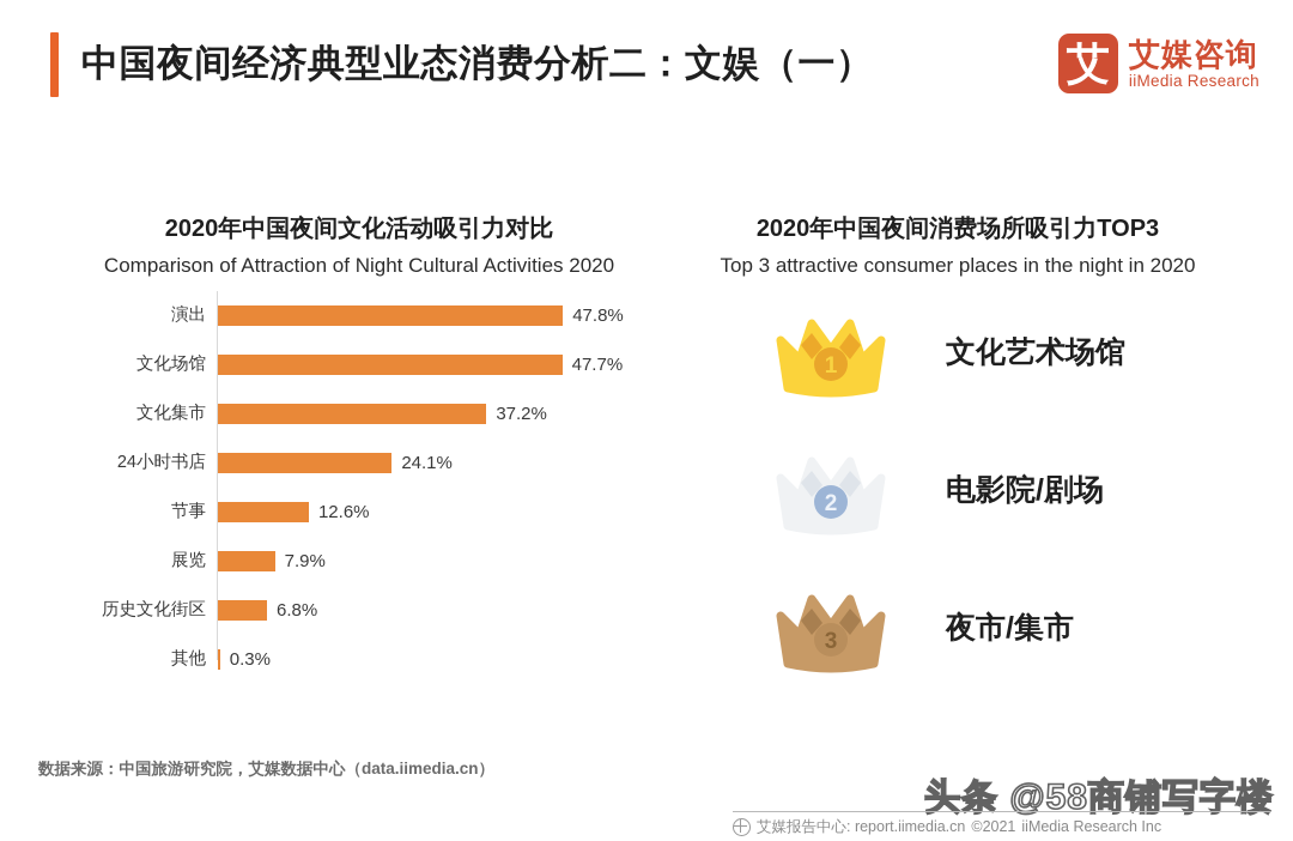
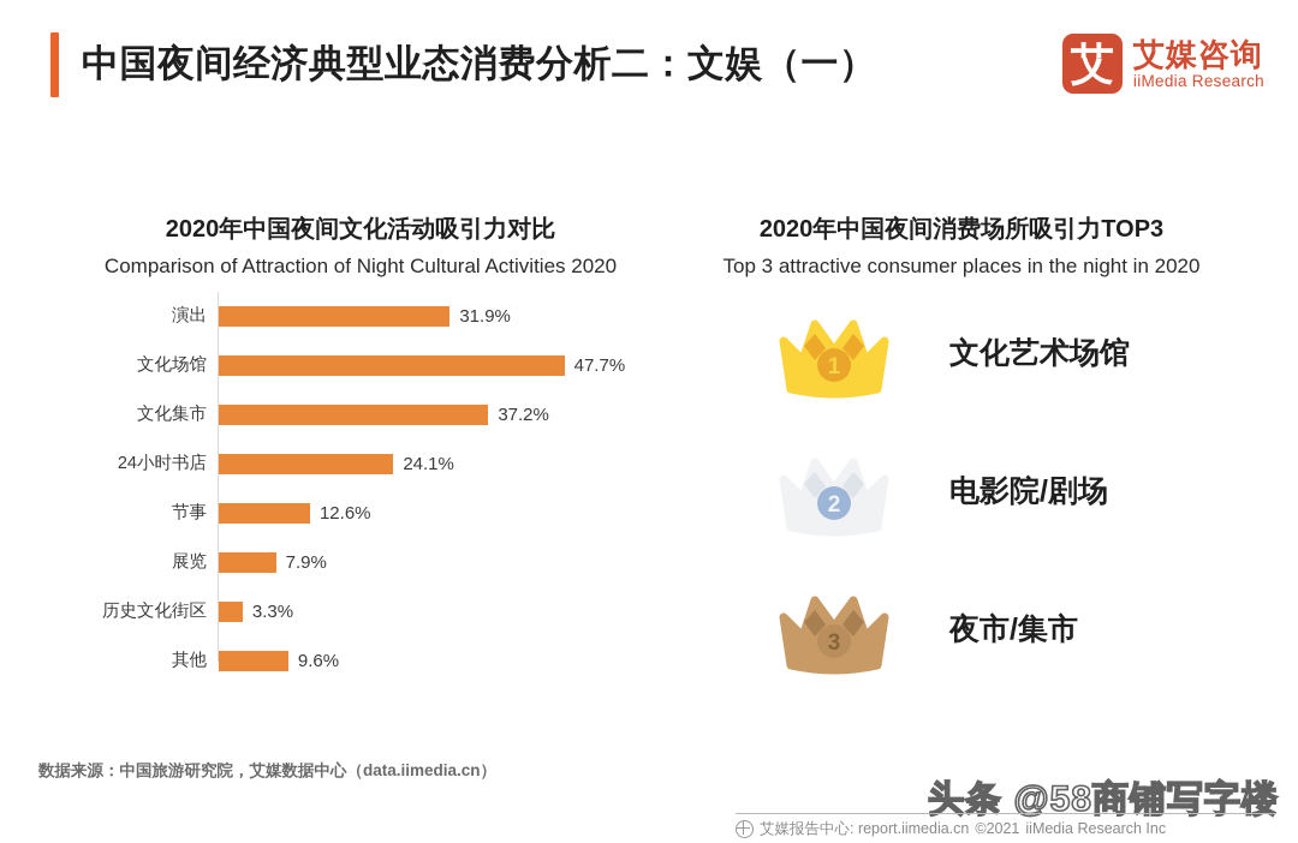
演出: 47.8% -> 31.9%
历史文化街区: 6.8% -> 3.3%
其他: 0.3% -> 9.6%
